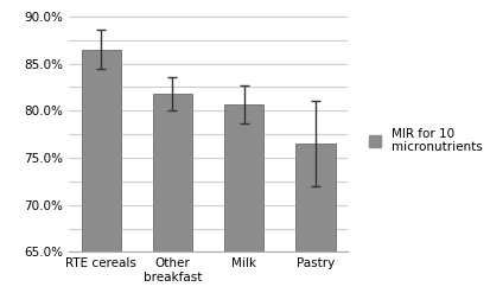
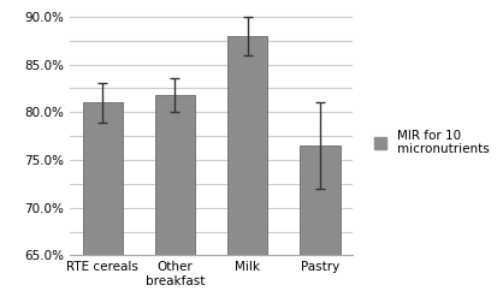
RTE cereals: 86.5% -> 81.0%
Milk: 80.7% -> 88.0%
